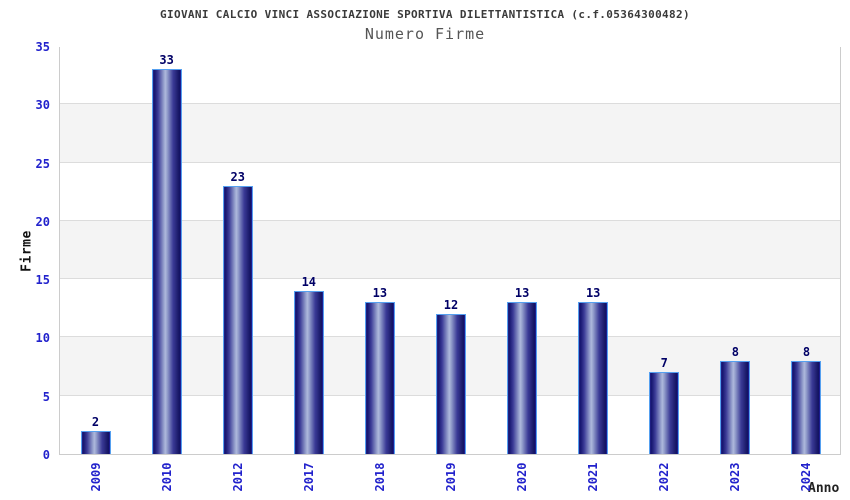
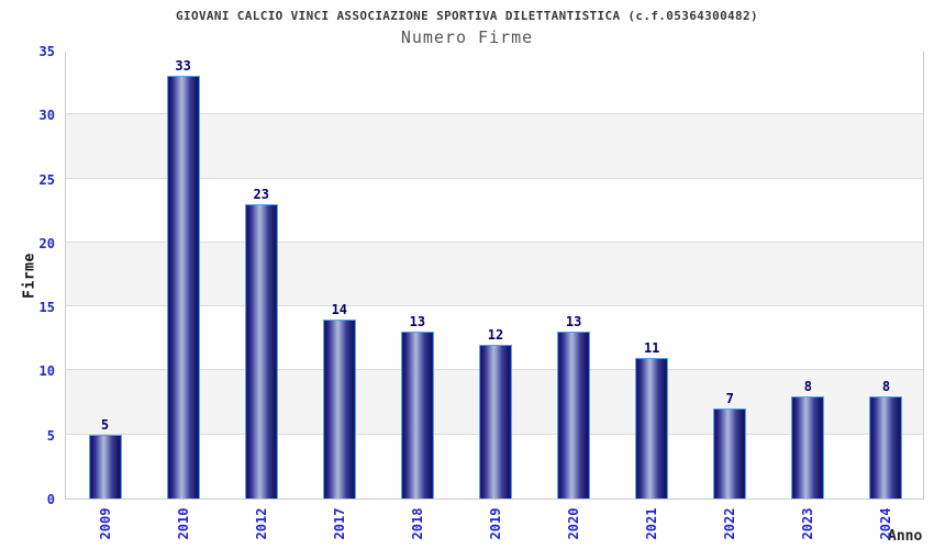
2009: 2 -> 5
2021: 13 -> 11
